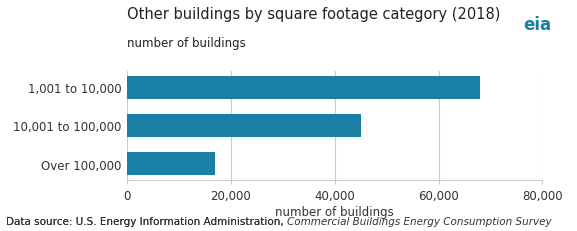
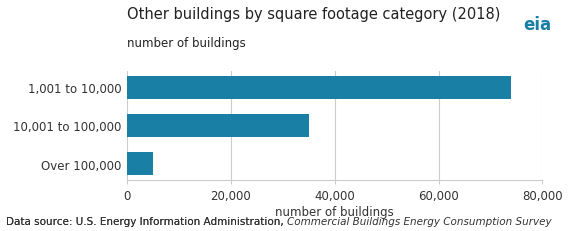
1,001 to 10,000: 68,000 -> 74,000
10,001 to 100,000: 45,000 -> 35,000
Over 100,000: 17,000 -> 5,000
